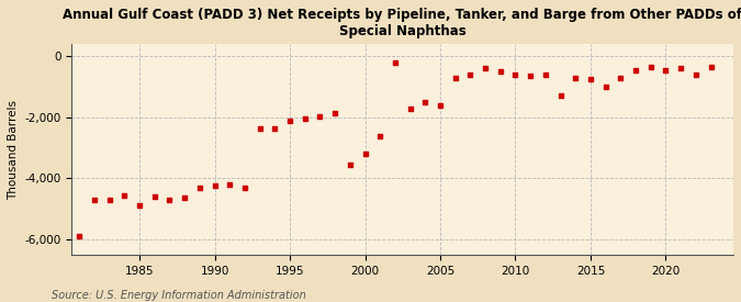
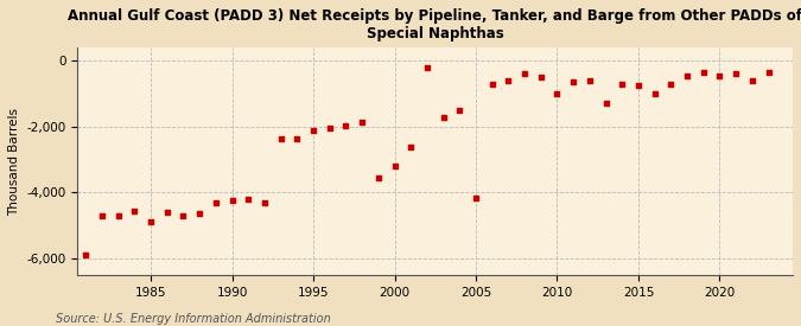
2005: -1,600 -> -4,150
2010: -600 -> -1,000
